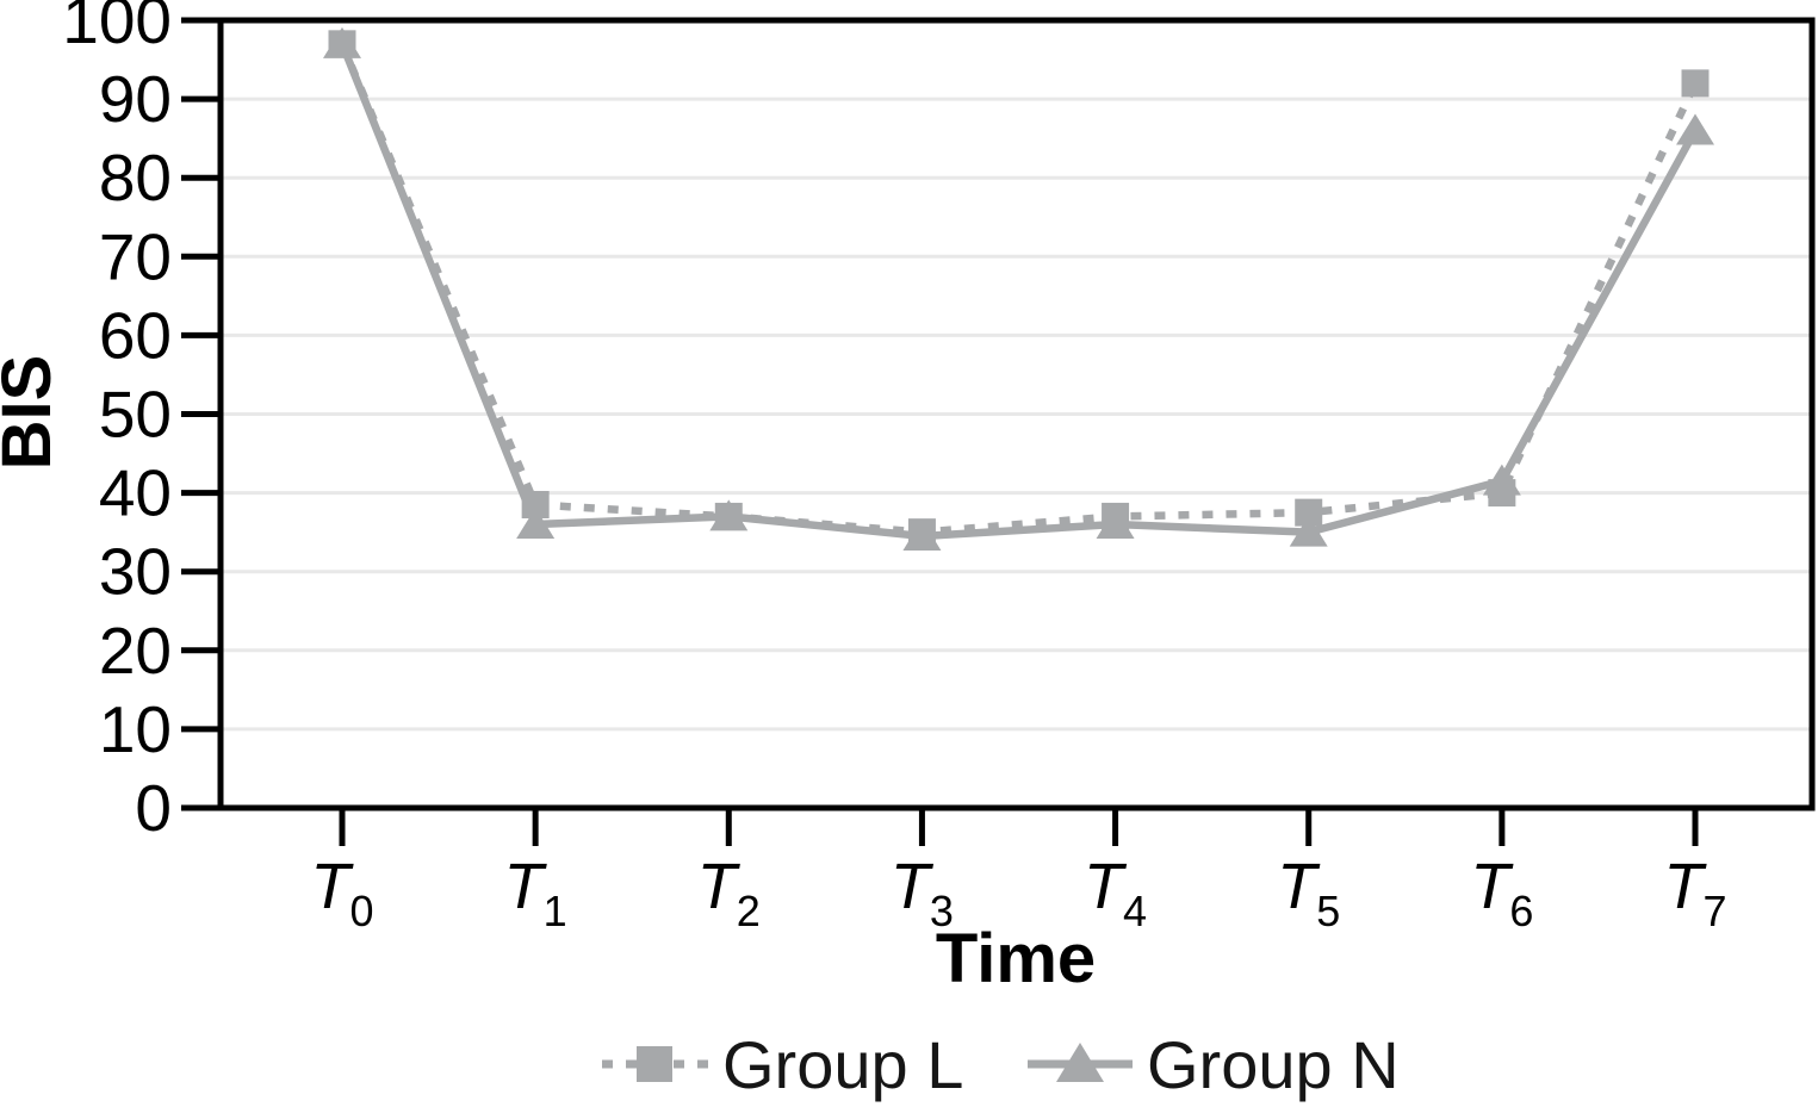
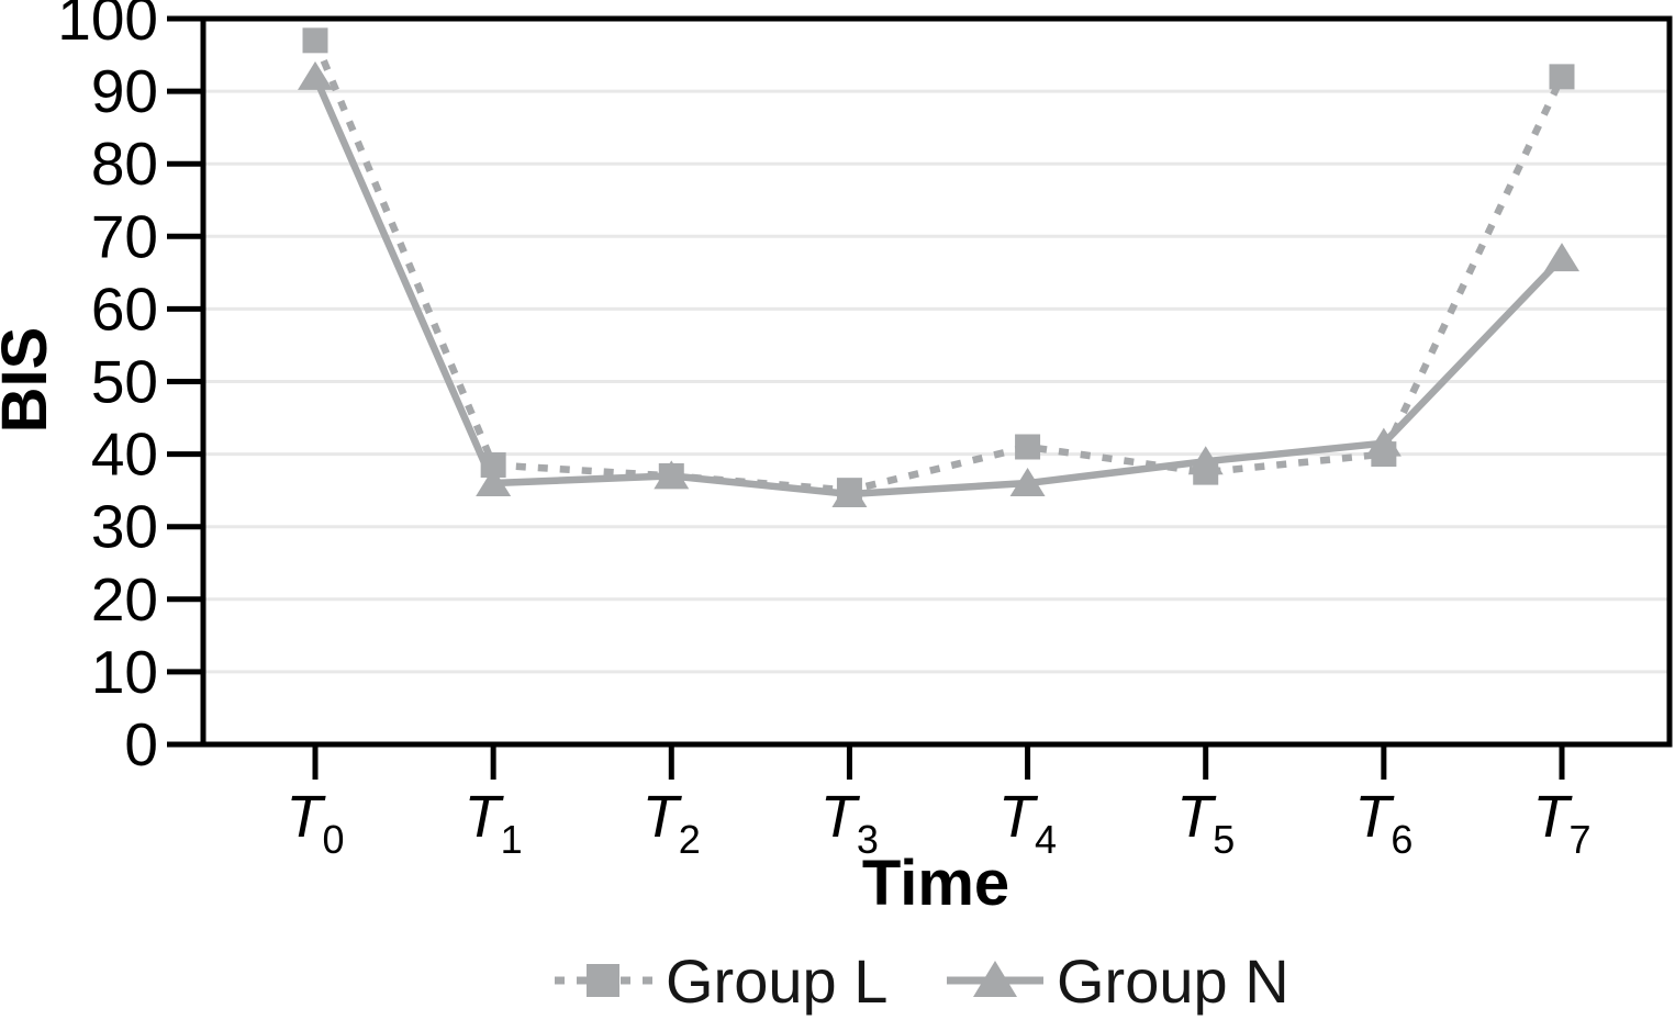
Group N/T0: 97 -> 92
Group L/T4: 37 -> 41
Group N/T5: 35 -> 39
Group N/T7: 86 -> 67
